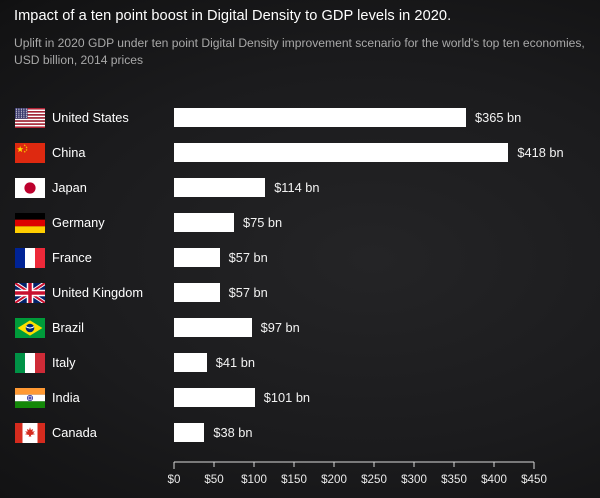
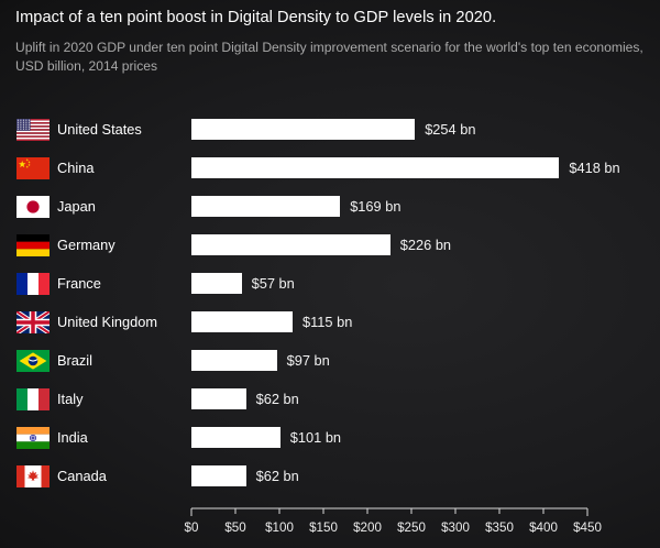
United States: $365 -> $254
Japan: $114 -> $169
Germany: $75 -> $226
United Kingdom: $57 -> $115
Italy: $41 -> $62
Canada: $38 -> $62
